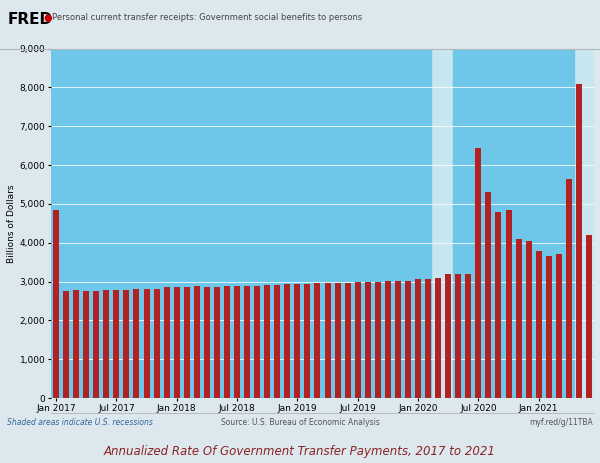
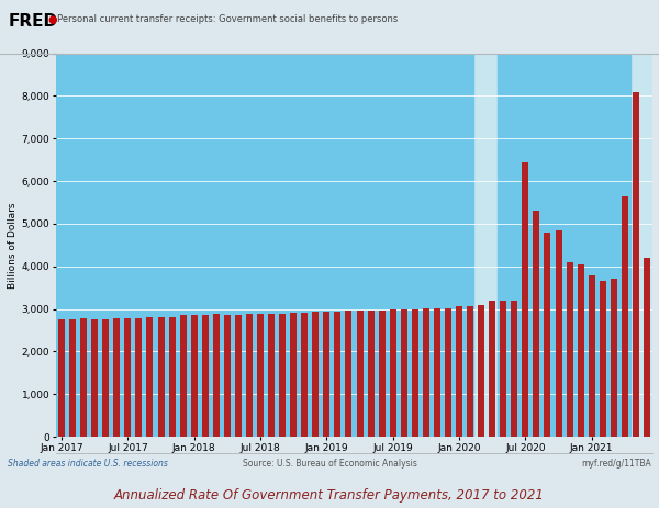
Jan 2017: 4,850 -> 2,760
